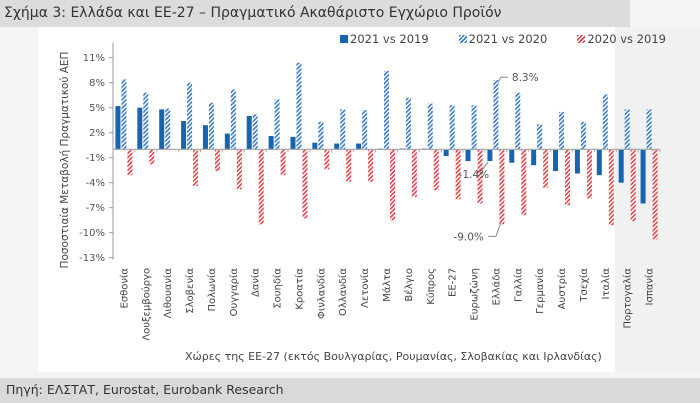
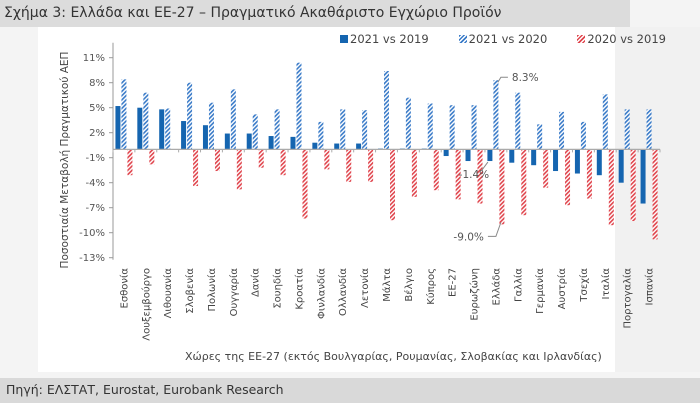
2021 vs 2019/Δανία: 4% -> 2%
2020 vs 2019/Δανία: -9% -> -2%
2021 vs 2020/Σουηδία: 6% -> 5%
